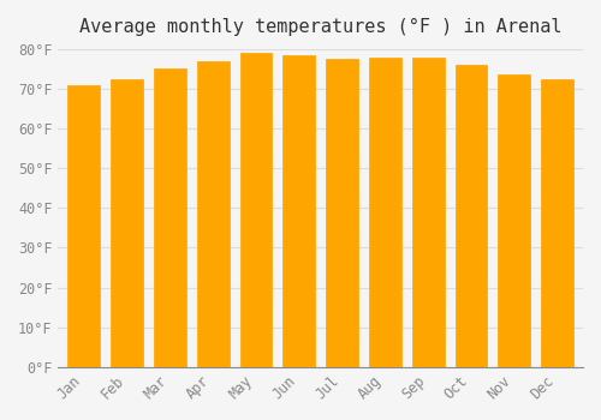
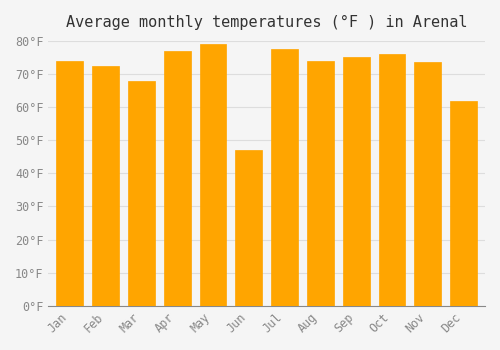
Jan: 71.0°F -> 74.0°F
Mar: 75.0°F -> 68.0°F
Jun: 78.5°F -> 47.0°F
Aug: 78.0°F -> 74.0°F
Sep: 78.0°F -> 75.0°F
Dec: 72.5°F -> 62.0°F
